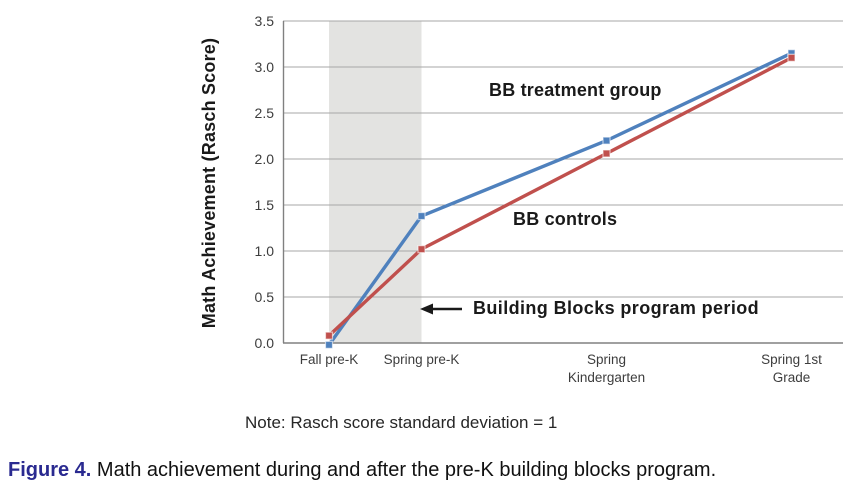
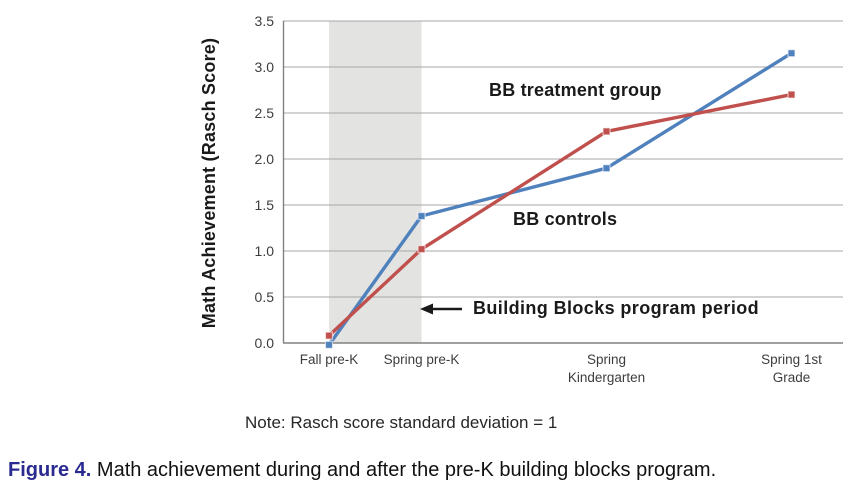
BB treatment group/Spring Kindergarten: 2.2 -> 1.9
BB controls/Spring Kindergarten: 2.1 -> 2.3
BB controls/Spring 1st Grade: 3.1 -> 2.7
